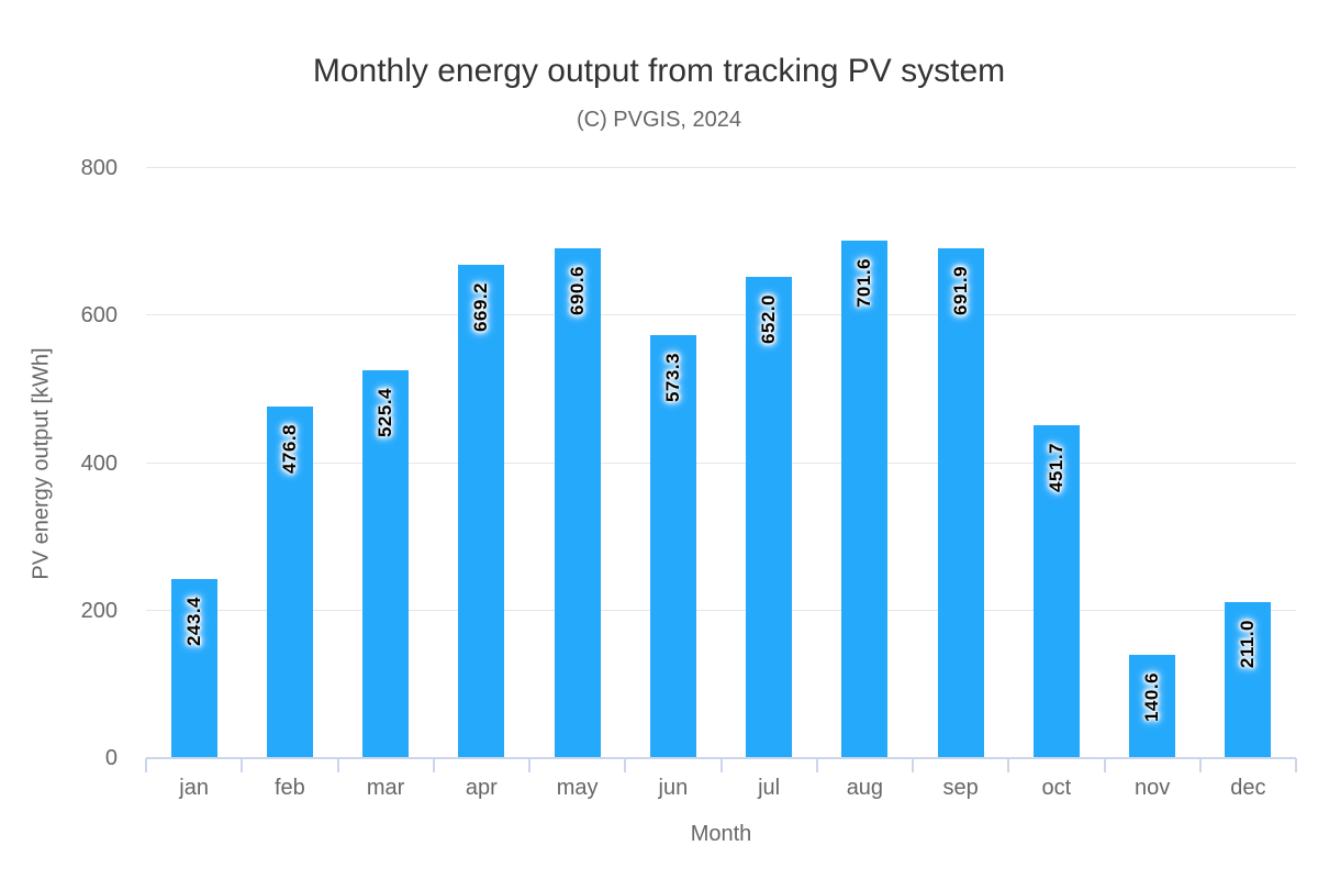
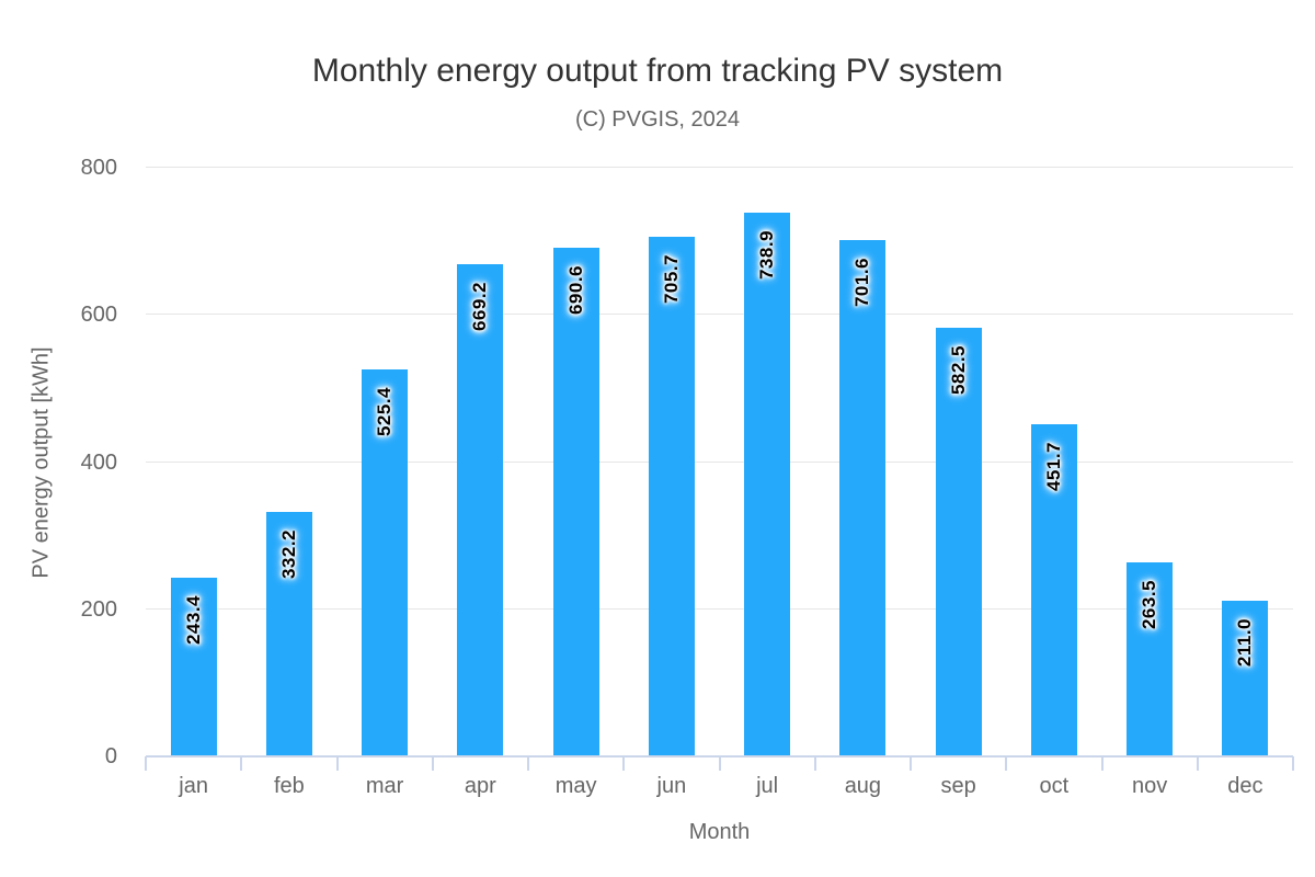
feb: 476.8 -> 332.2
jun: 573.3 -> 705.7
jul: 652.0 -> 738.9
sep: 691.9 -> 582.5
nov: 140.6 -> 263.5
